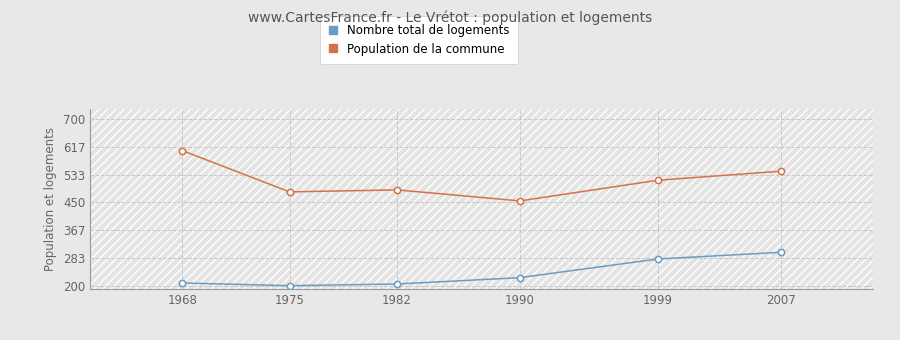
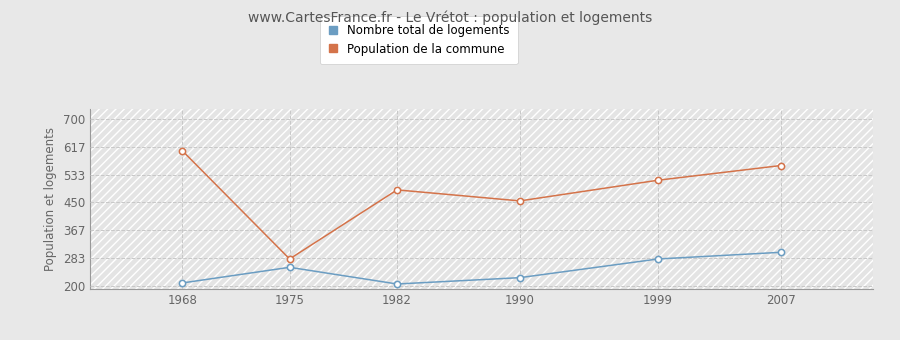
Nombre total de logements/1975: 200 -> 255
Population de la commune/1975: 481 -> 280
Population de la commune/2007: 543 -> 560
